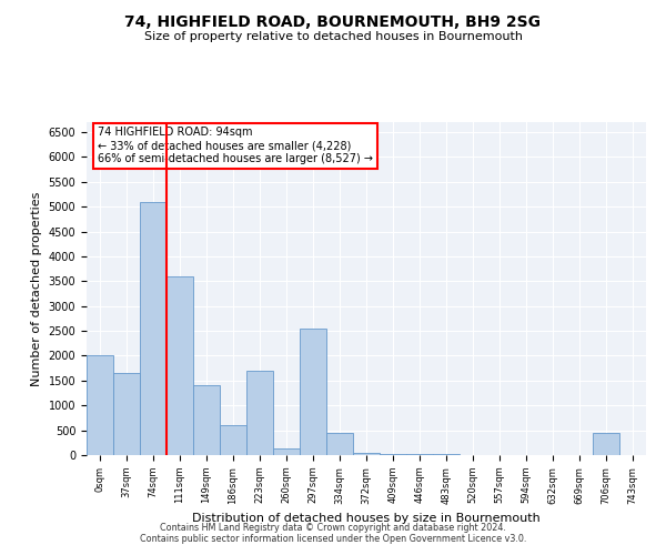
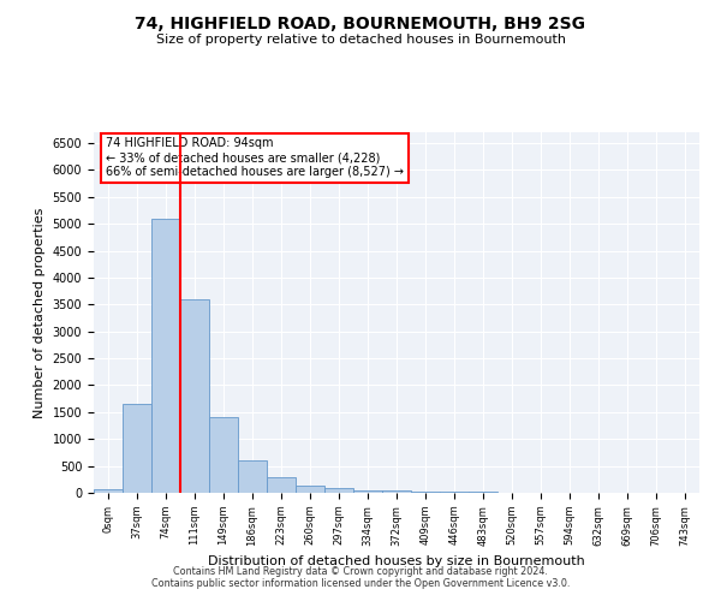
0sqm: 2000 -> 80
223sqm: 1700 -> 300
297sqm: 2550 -> 80
334sqm: 450 -> 50
706sqm: 450 -> 0
